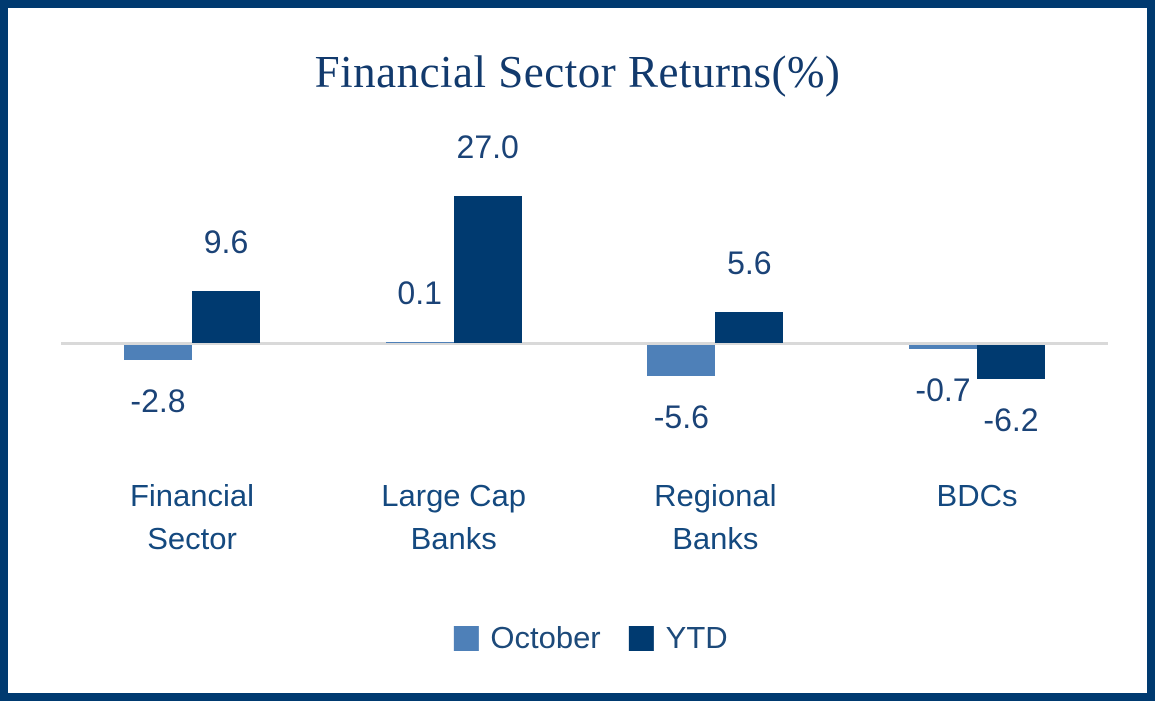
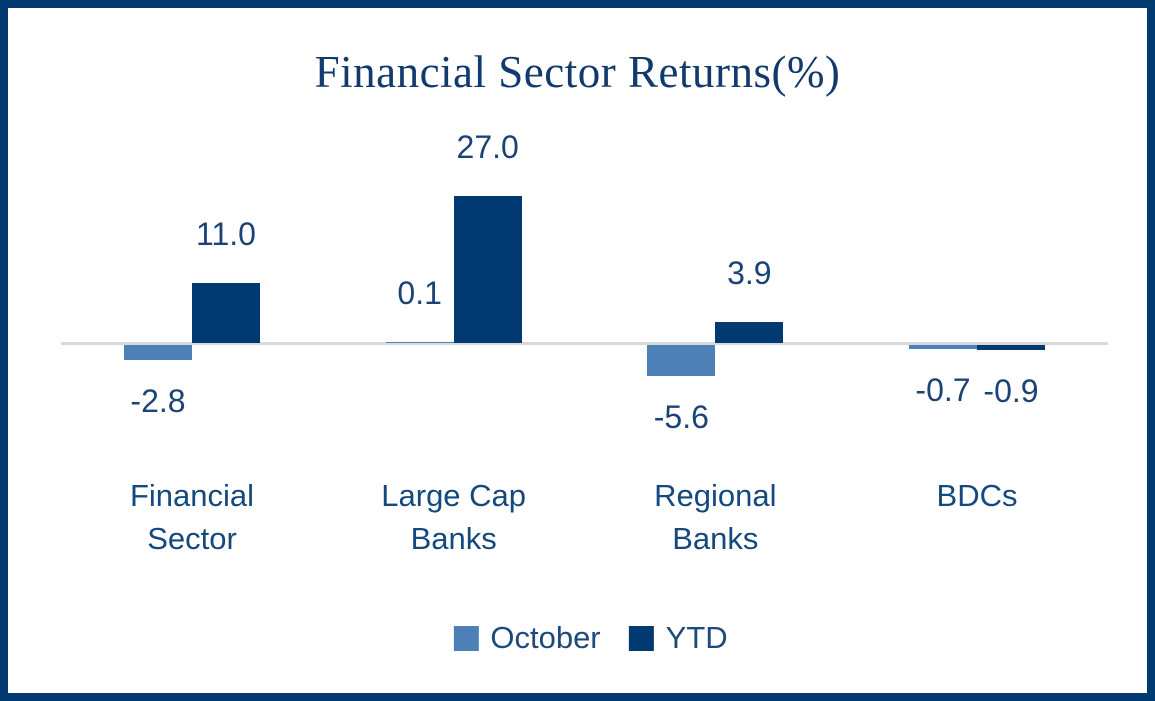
YTD/Financial Sector: 9.6 -> 11.0
YTD/Regional Banks: 5.6 -> 3.9
YTD/BDCs: -6.2 -> -0.9
